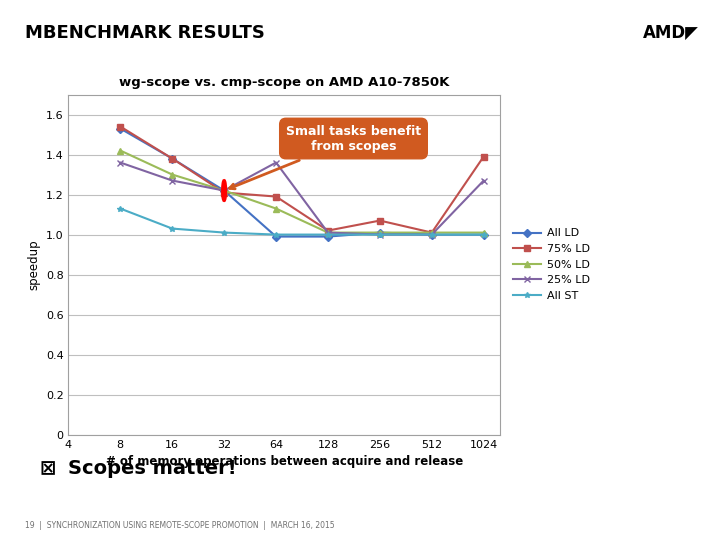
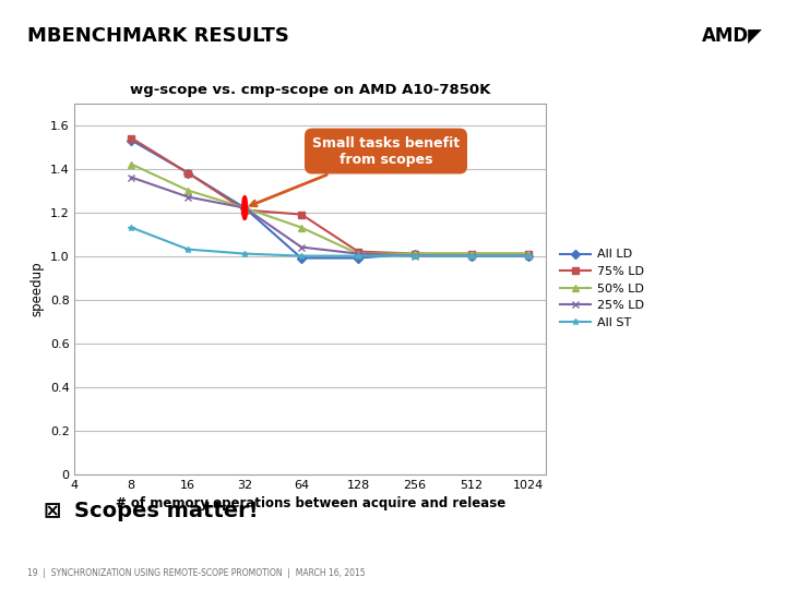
25% LD/64: 1.36 -> 1.04
75% LD/256: 1.07 -> 1.01
75% LD/1024: 1.39 -> 1.01
25% LD/1024: 1.27 -> 1.00
